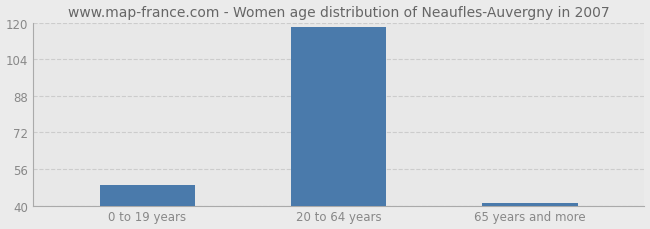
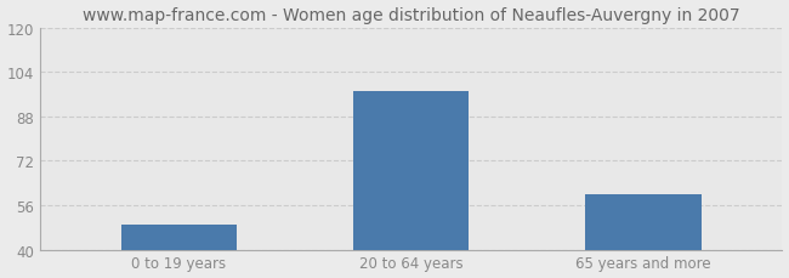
20 to 64 years: 118 -> 97
65 years and more: 41 -> 60
